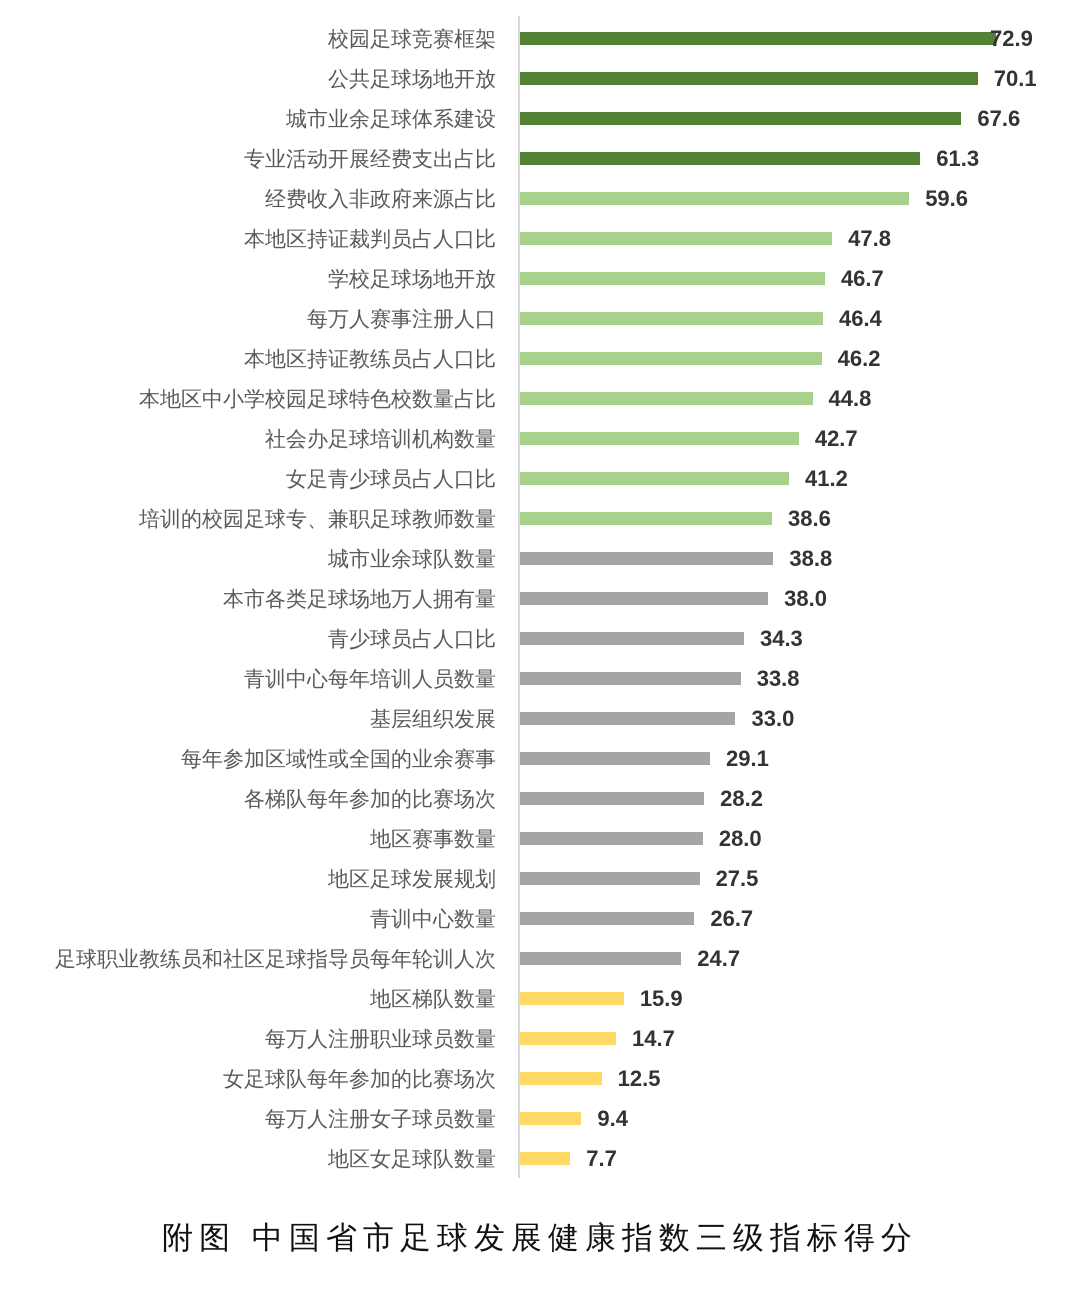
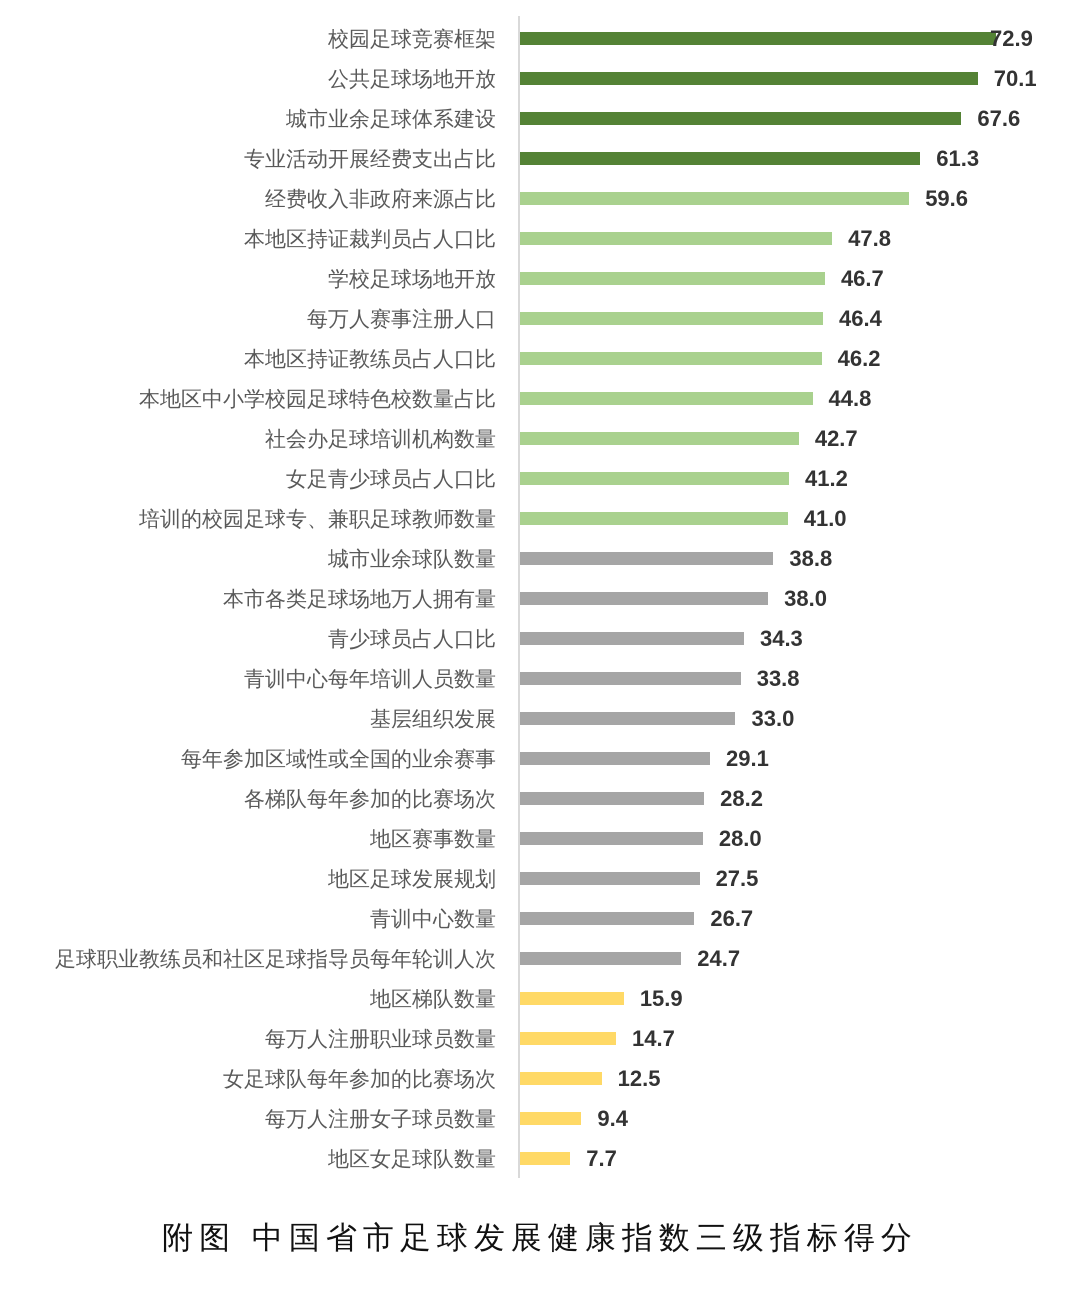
培训的校园足球专、兼职足球教师数量: 38.6 -> 41.0
